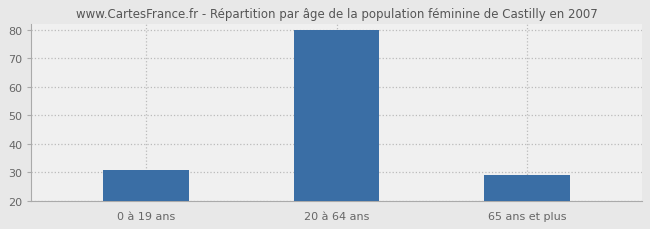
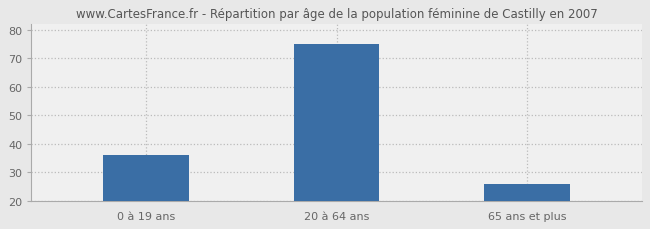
0 à 19 ans: 31 -> 36
20 à 64 ans: 80 -> 75
65 ans et plus: 29 -> 26
